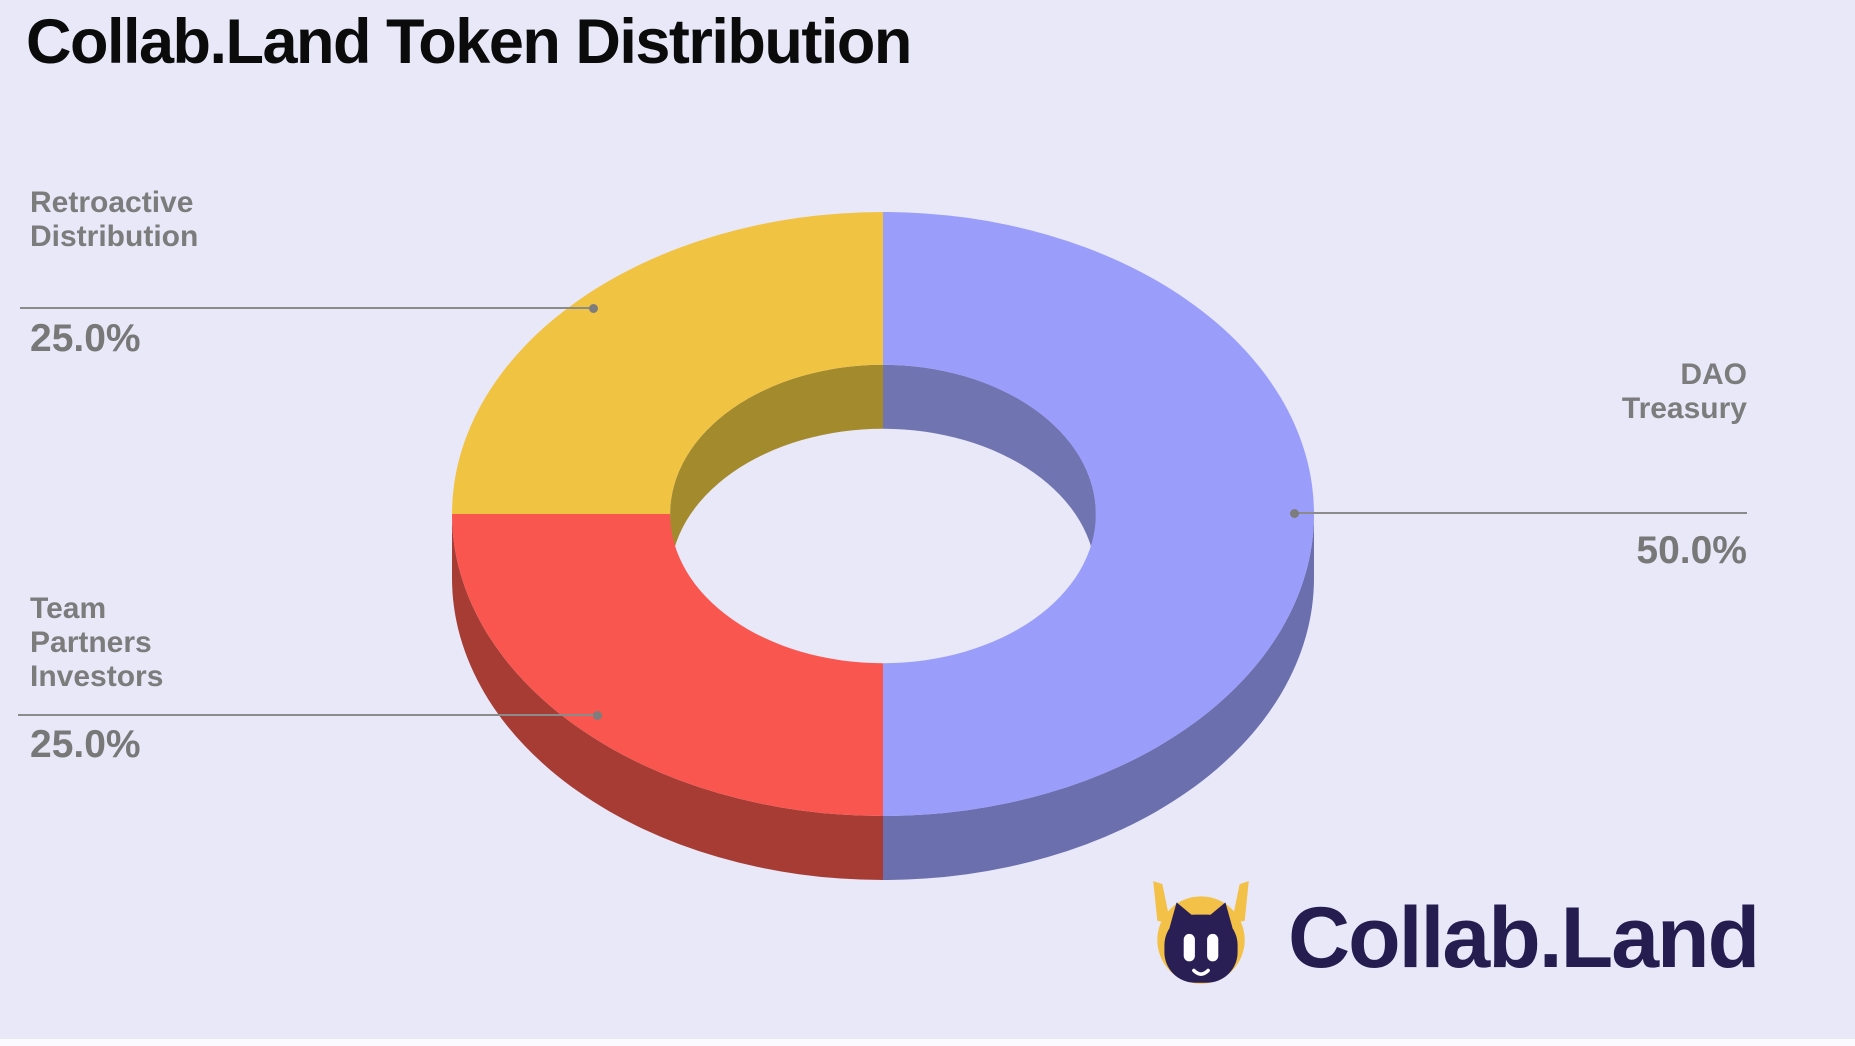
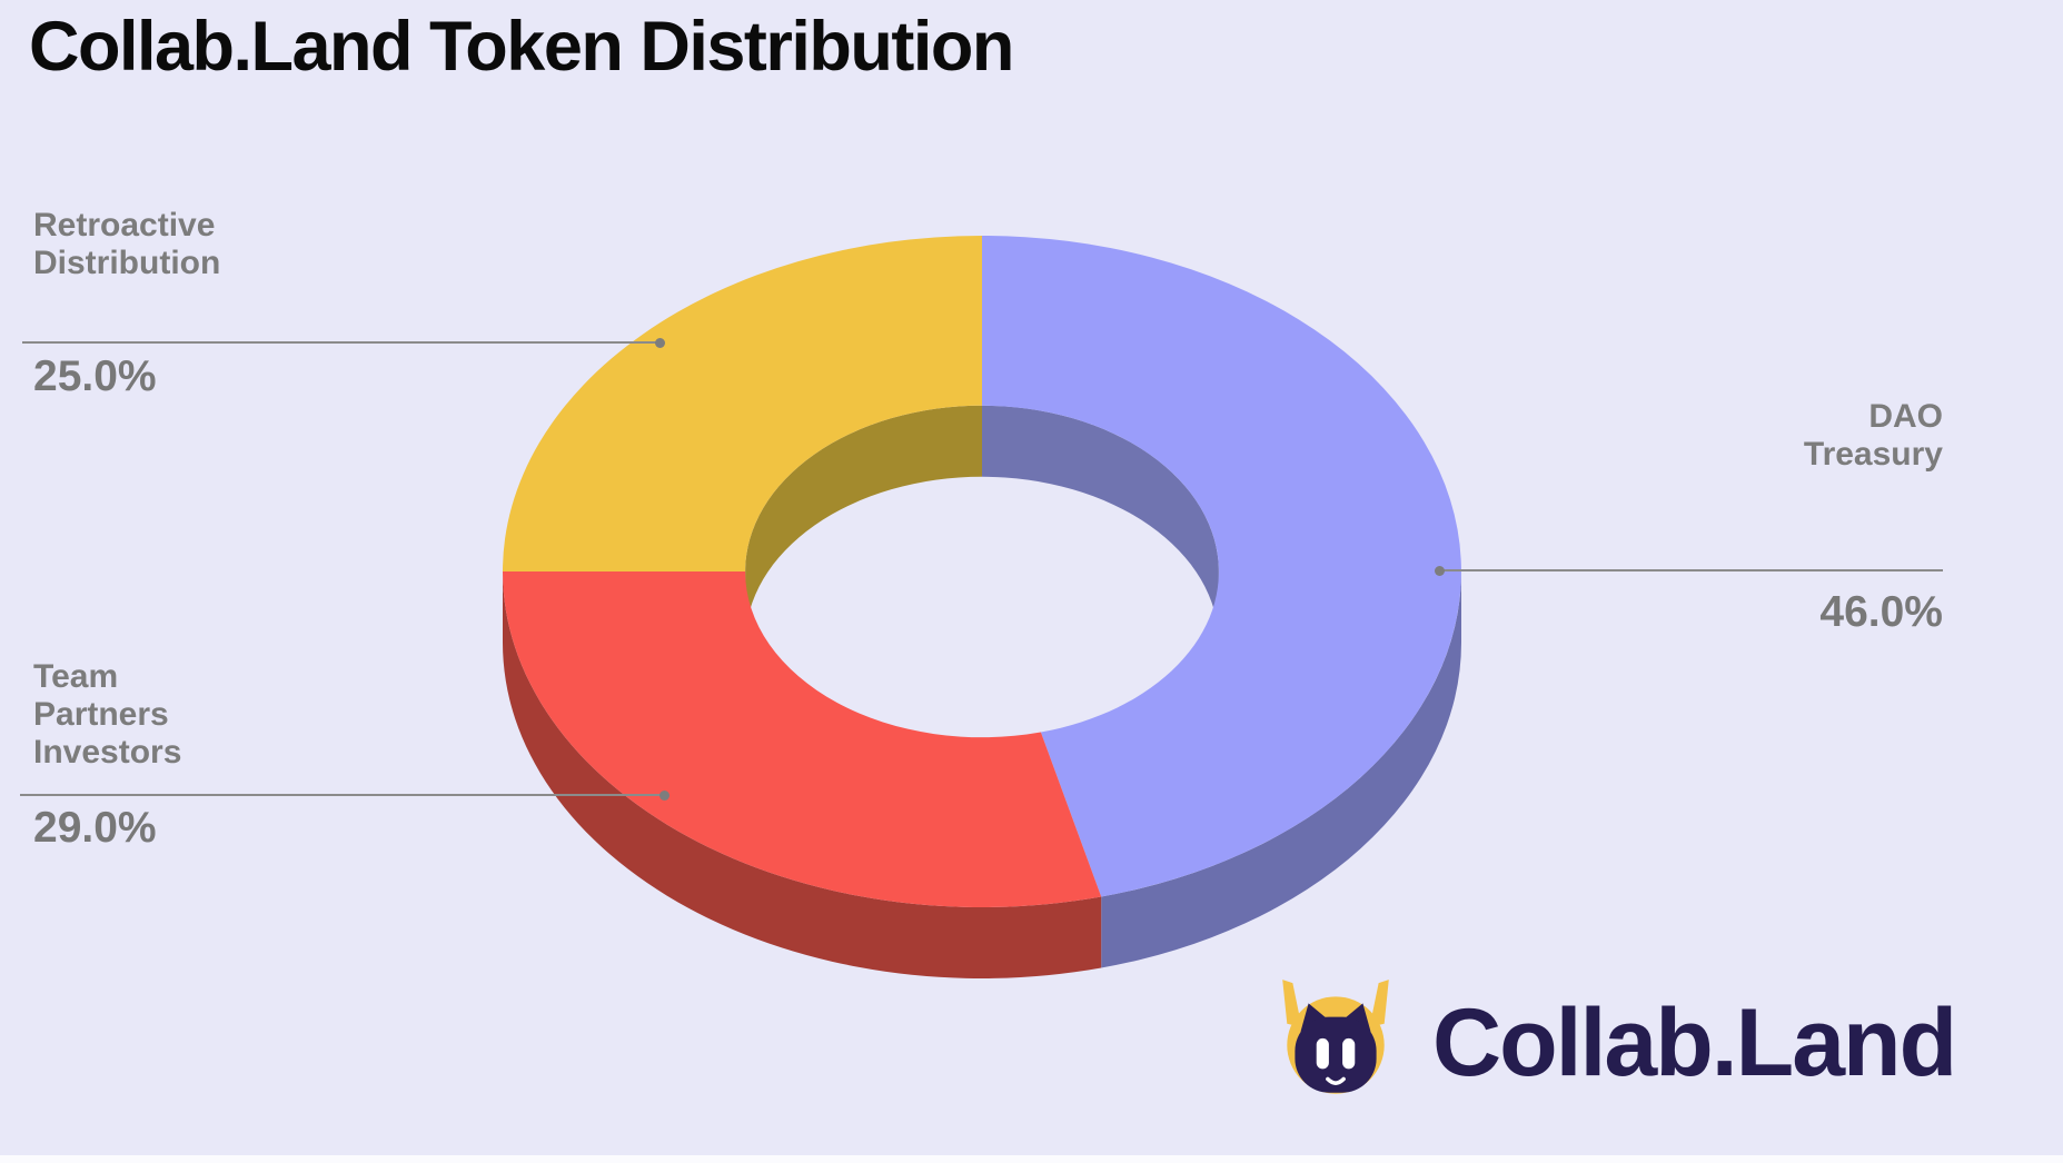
DAO Treasury: 50.0% -> 46.0%
Team Partners Investors: 25.0% -> 29.0%
